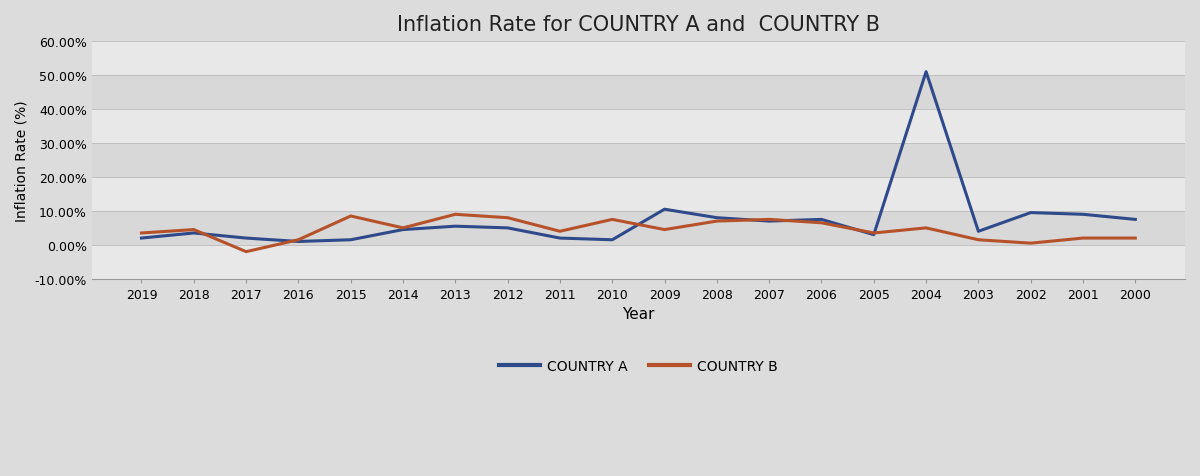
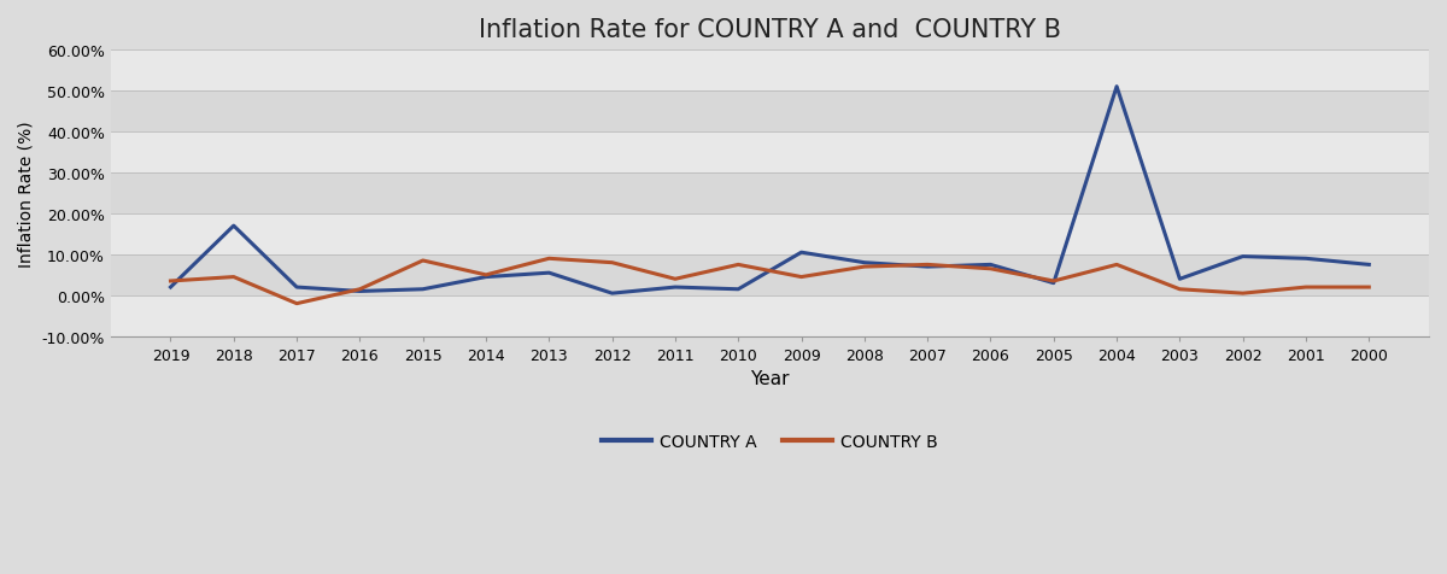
COUNTRY A/2018: 3.5% -> 17.0%
COUNTRY A/2012: 5.0% -> 0.5%
COUNTRY B/2004: 5.0% -> 7.5%
